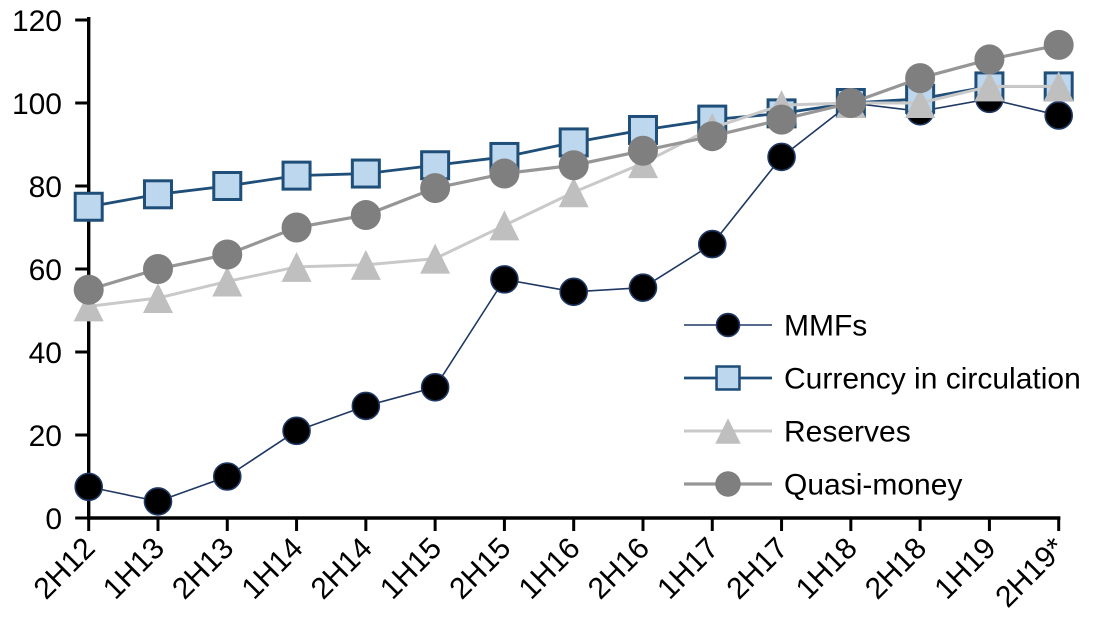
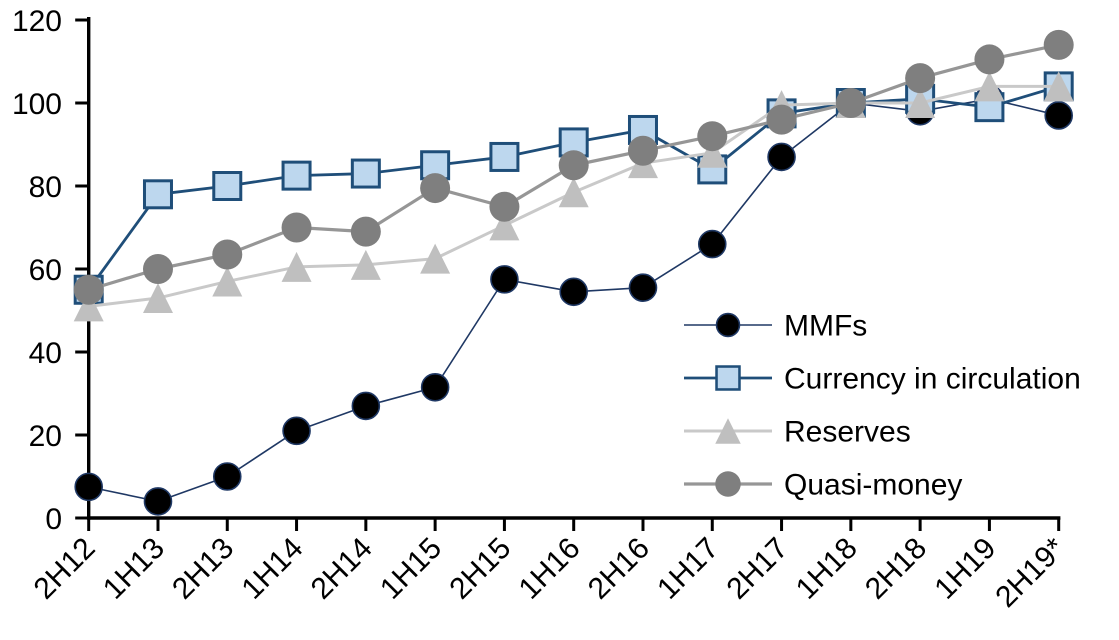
Currency in circulation/2H12: 75 -> 55
Quasi-money/2H14: 73 -> 69
Quasi-money/2H15: 83 -> 75
Currency in circulation/1H17: 96 -> 84
Reserves/1H17: 94 -> 88
Currency in circulation/1H19: 104 -> 99
